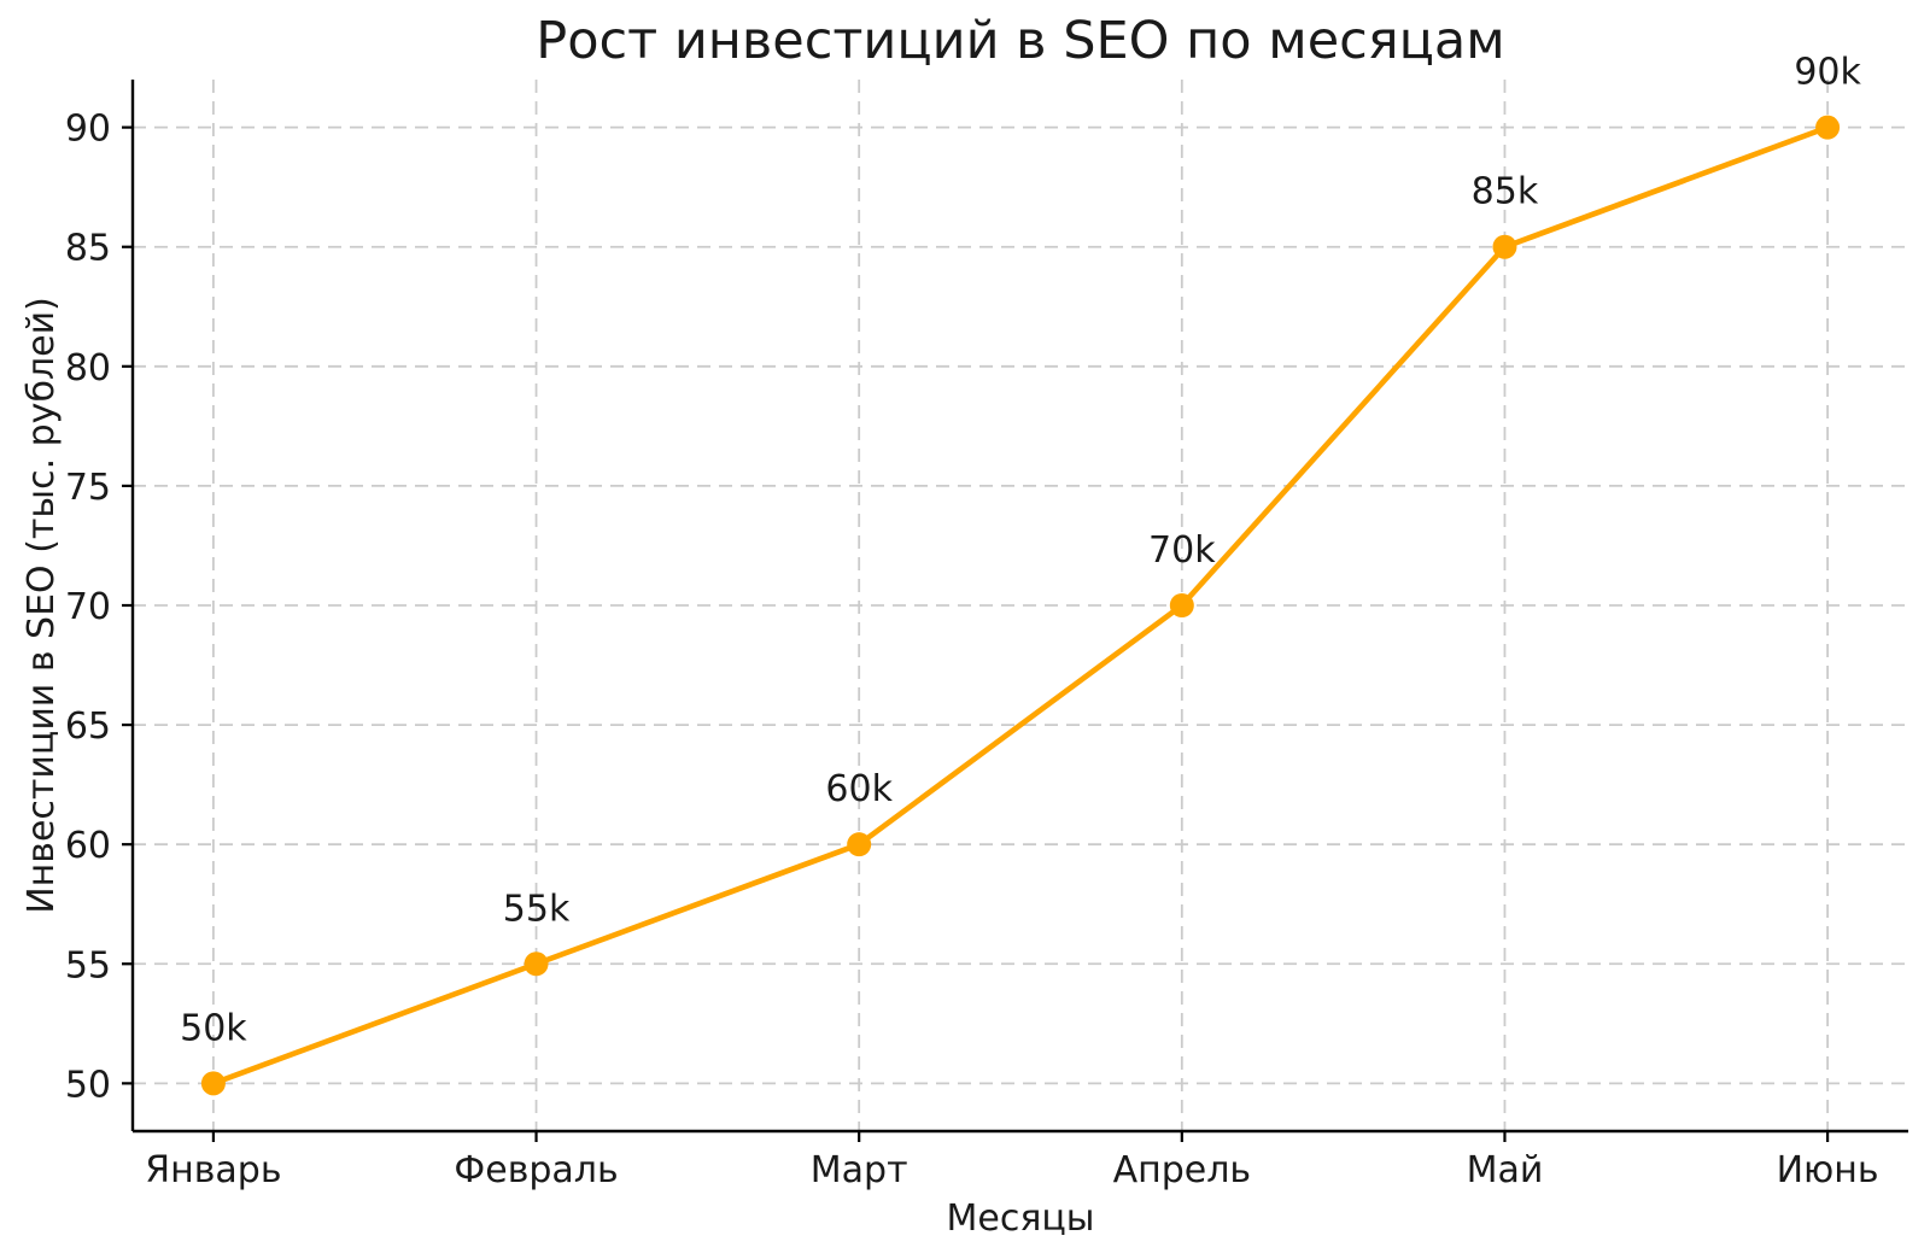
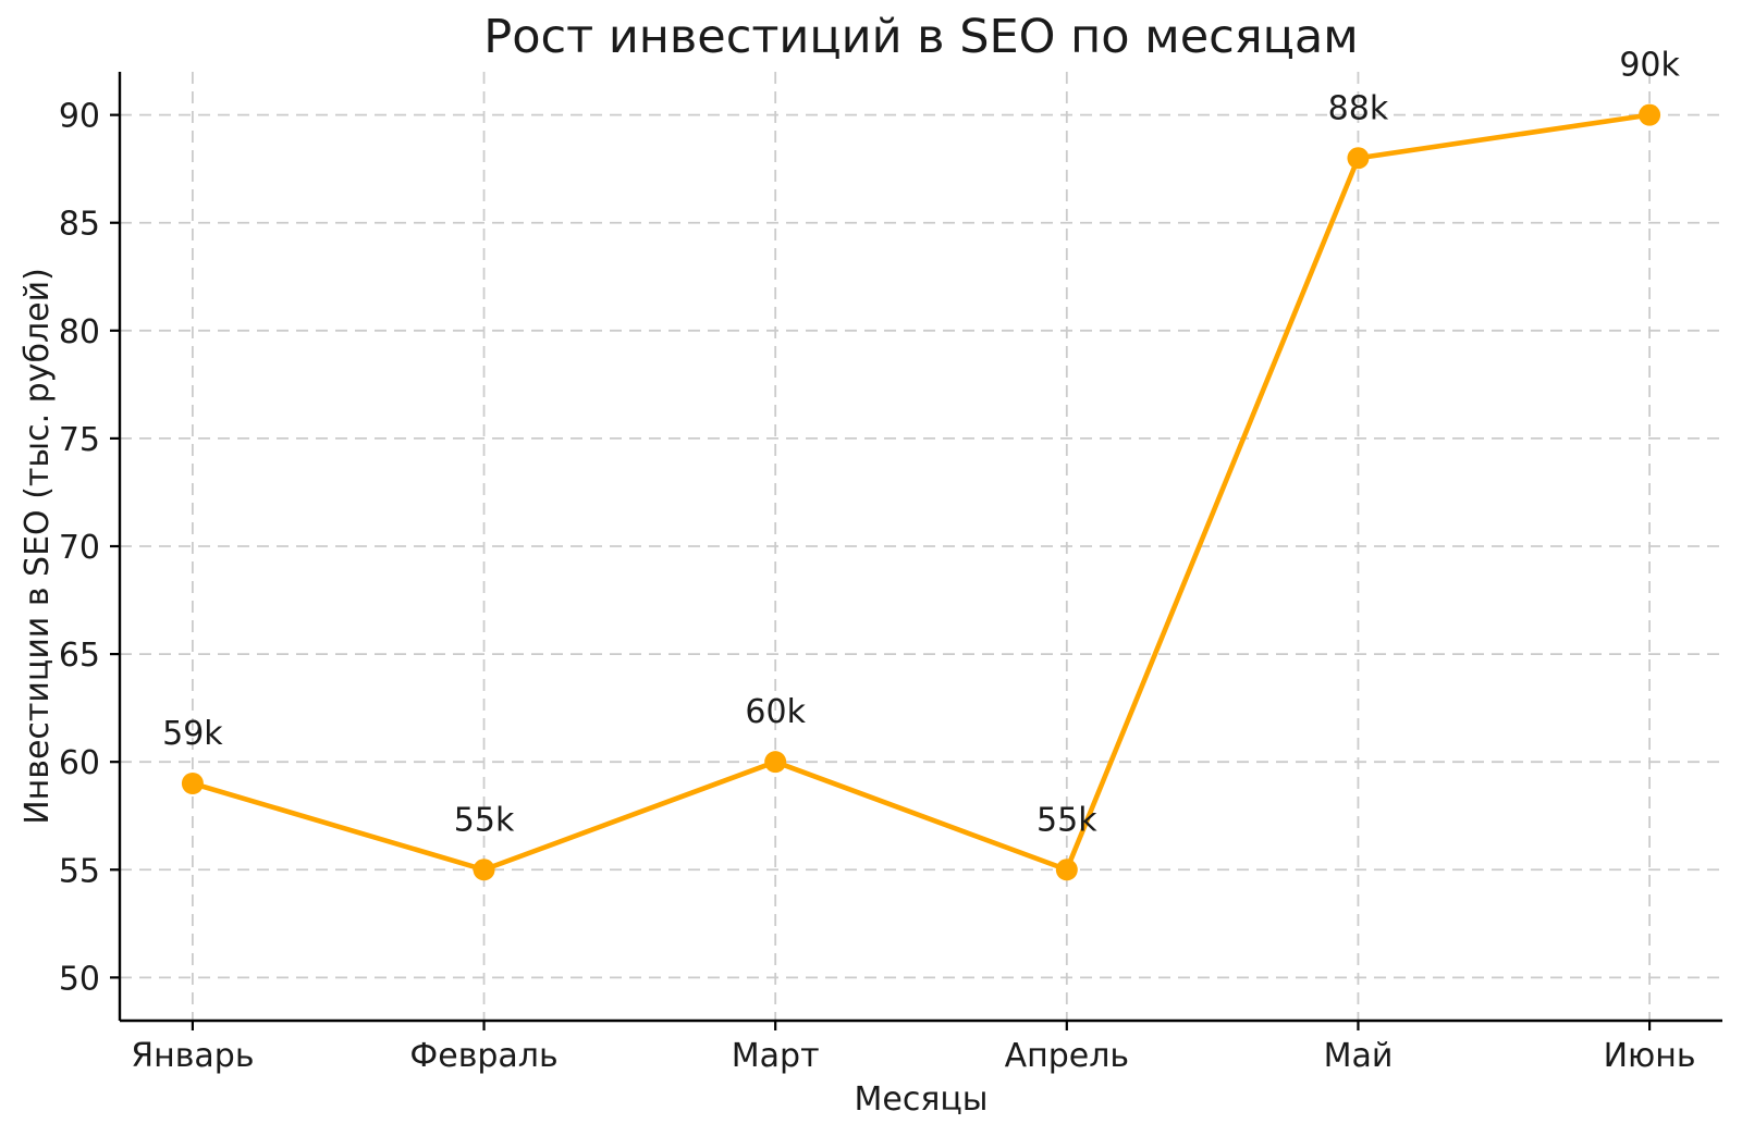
Январь: 50k -> 59k
Апрель: 70k -> 55k
Май: 85k -> 88k
